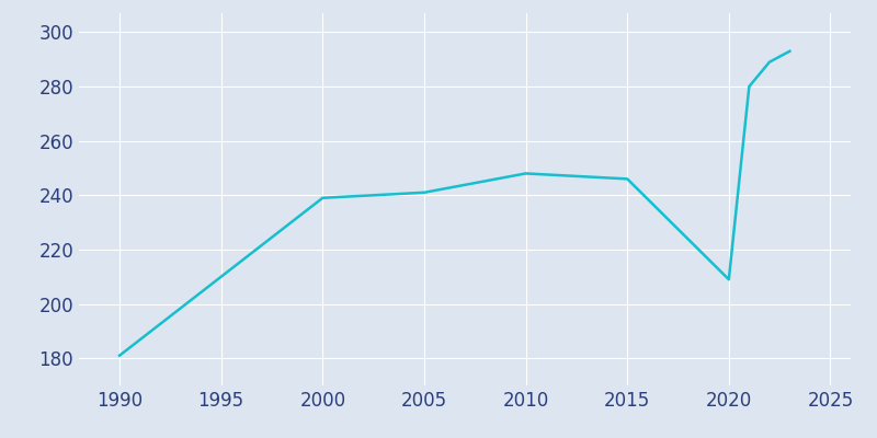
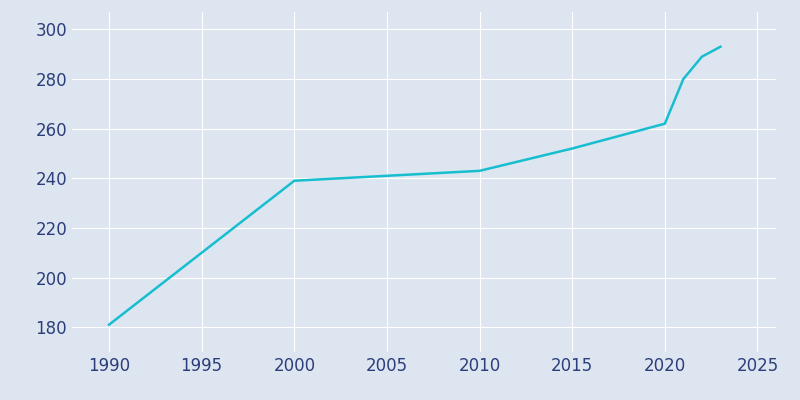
2010: 248 -> 243
2015: 246 -> 252
2020: 209 -> 262
